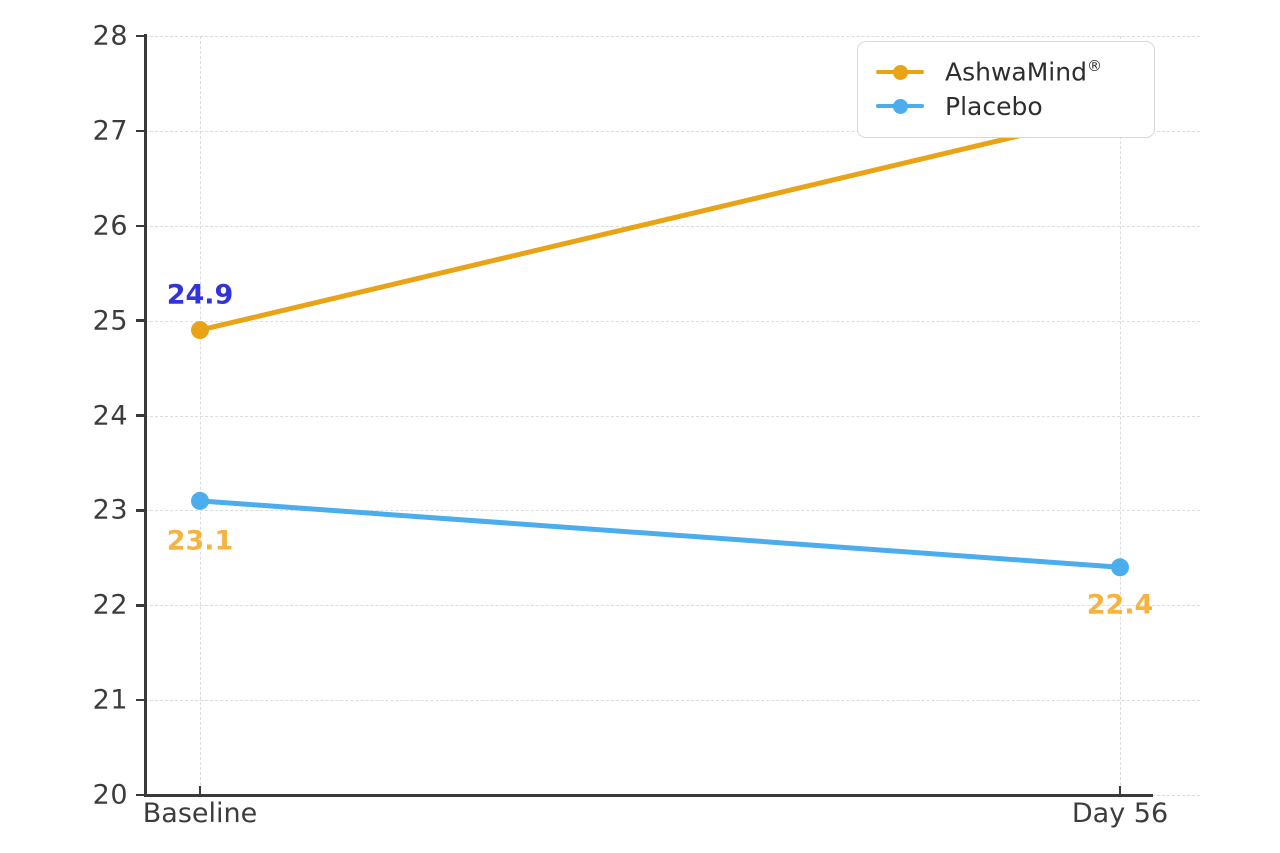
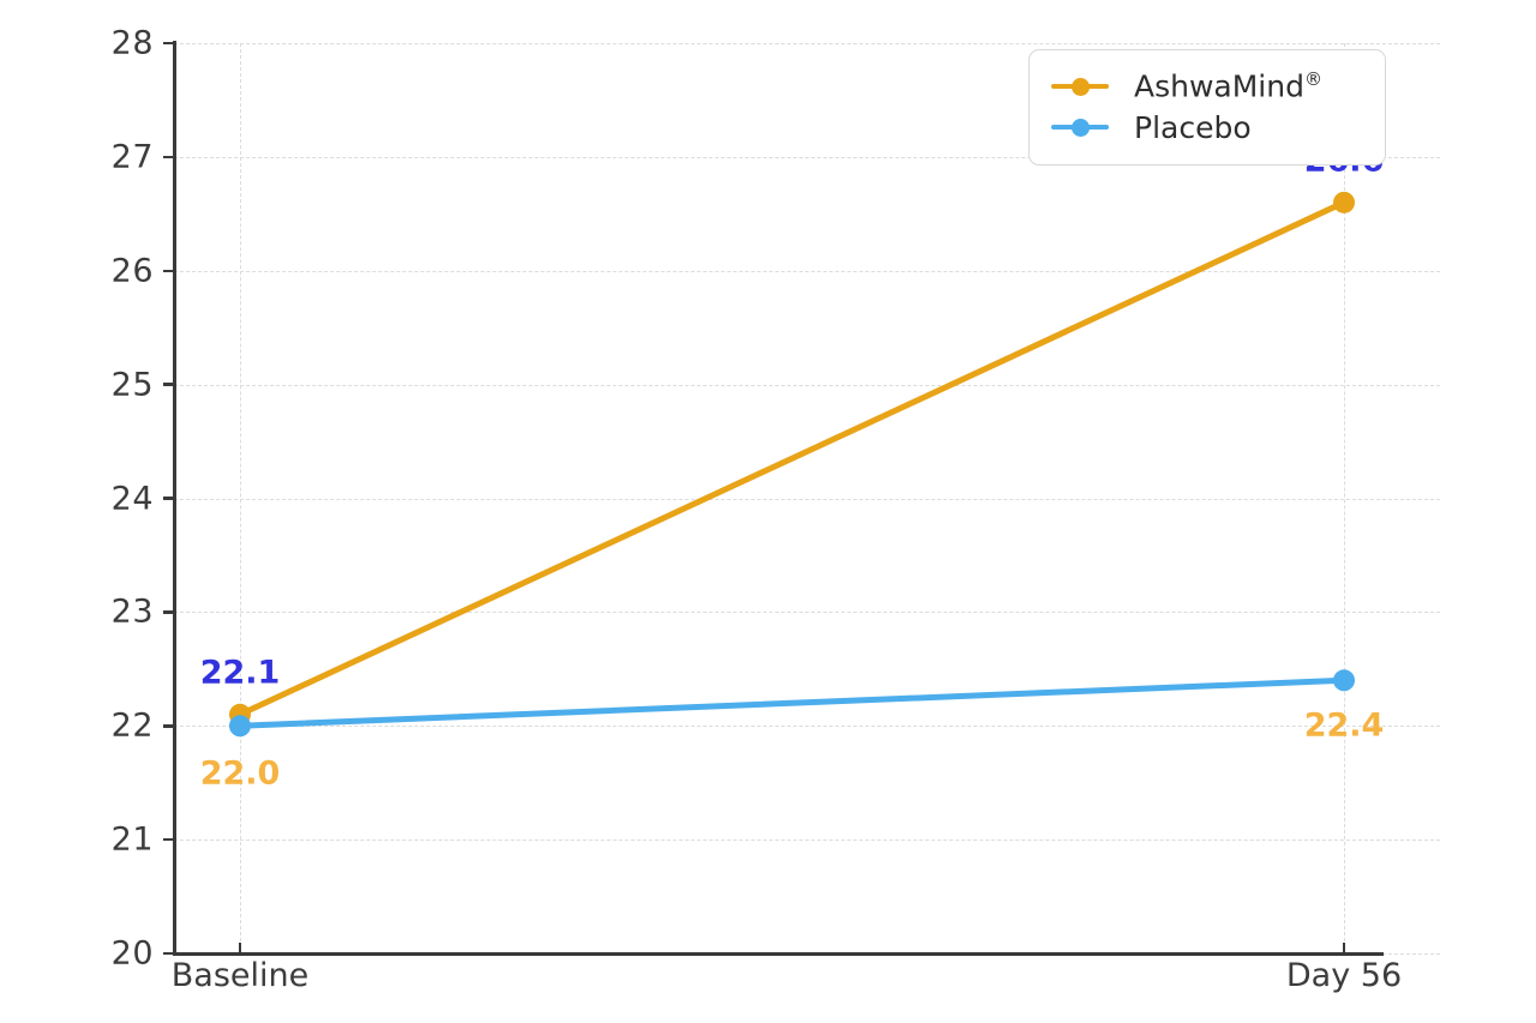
AshwaMind®/Baseline: 24.9 -> 22.1
Placebo/Baseline: 23.1 -> 22.0
AshwaMind®/Day 56: 27.2 -> 26.6
